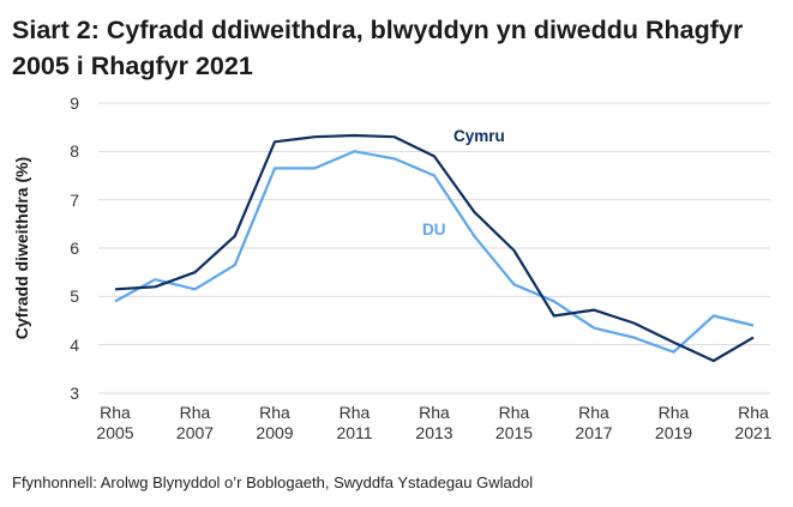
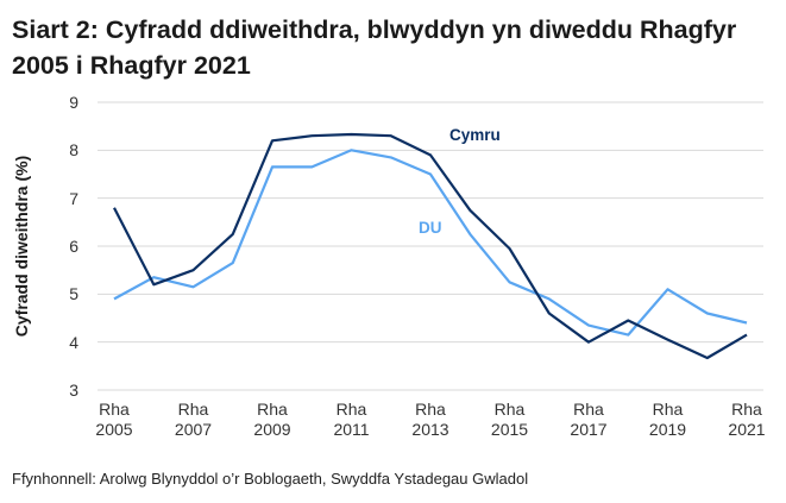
Cymru/2005: 5.2 -> 6.8
Cymru/2017: 4.7 -> 4.0
DU/2019: 3.9 -> 5.1
